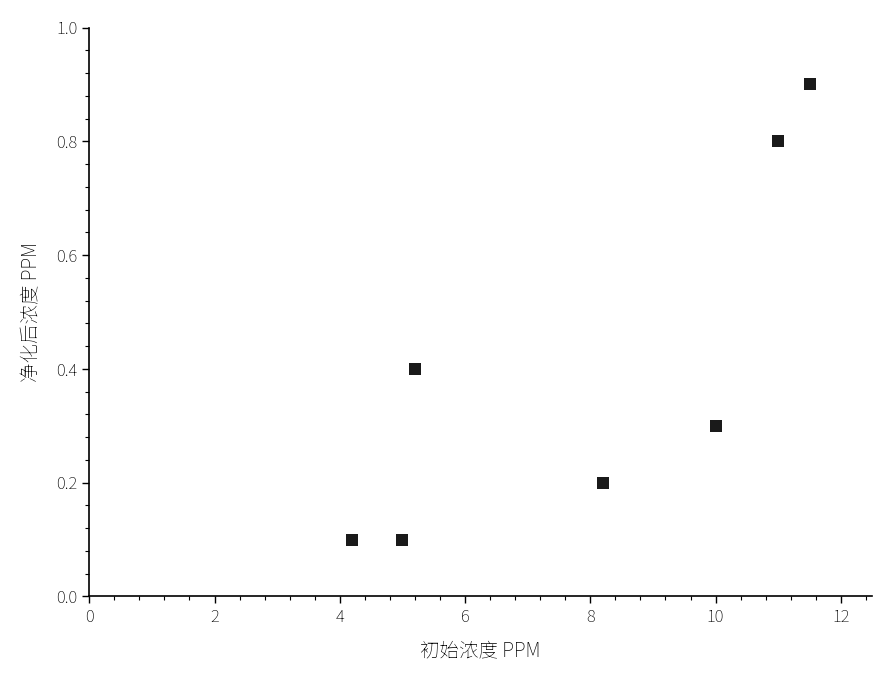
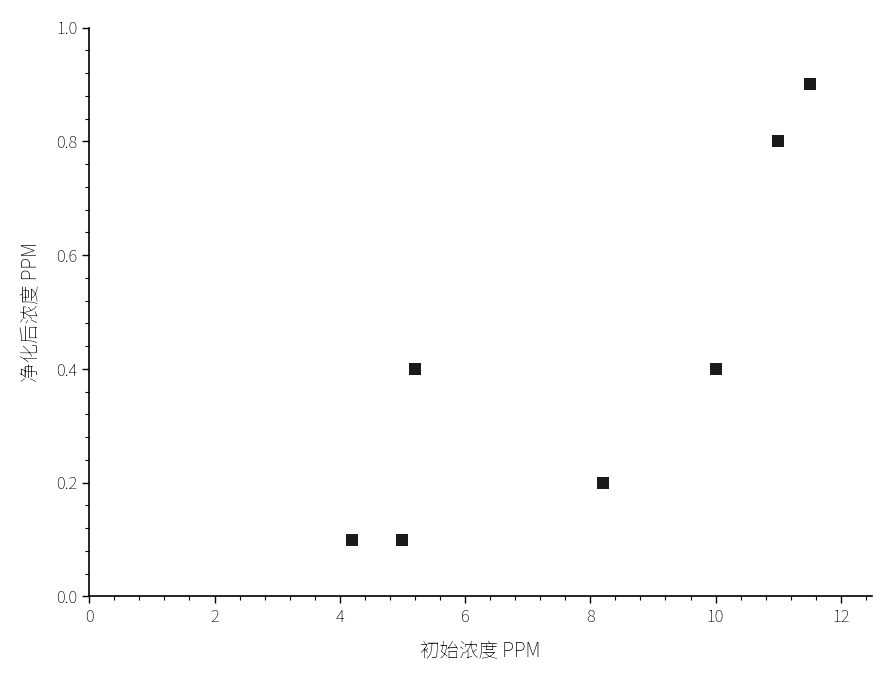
10: 0.3 -> 0.4
